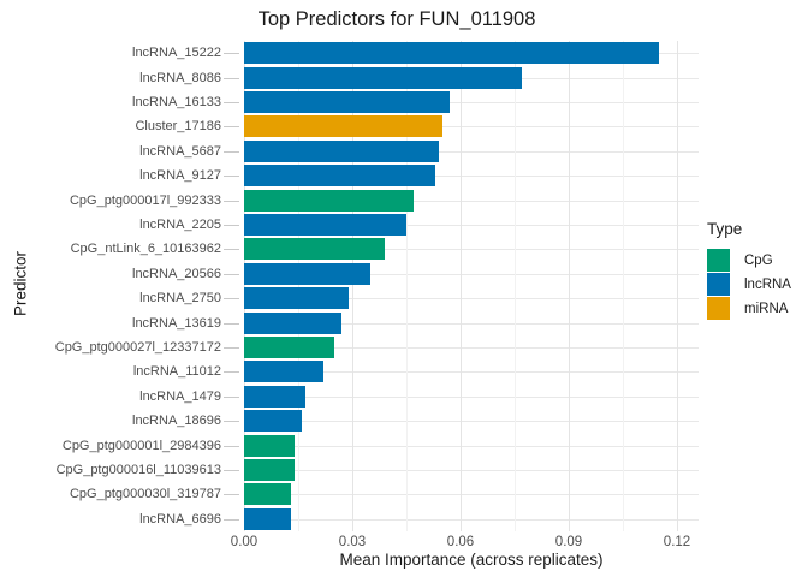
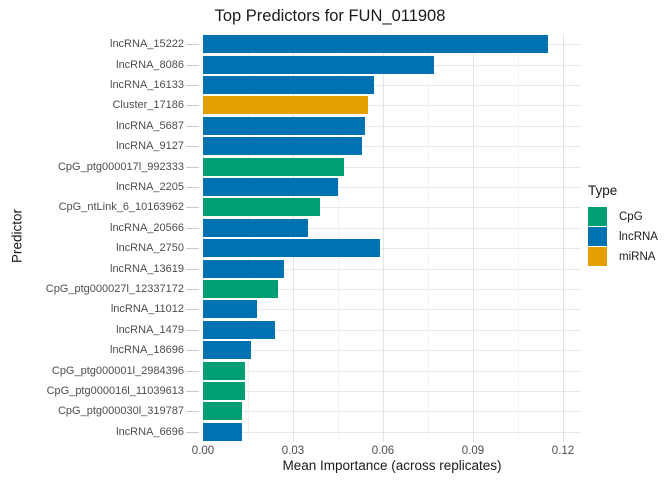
lncRNA_2750: 0.029 -> 0.059
lncRNA_11012: 0.022 -> 0.018
lncRNA_1479: 0.017 -> 0.024
